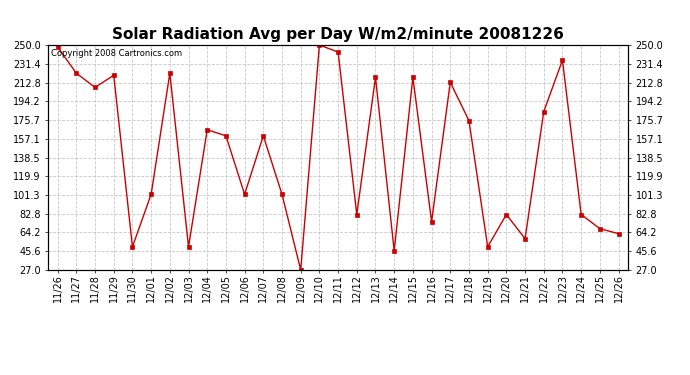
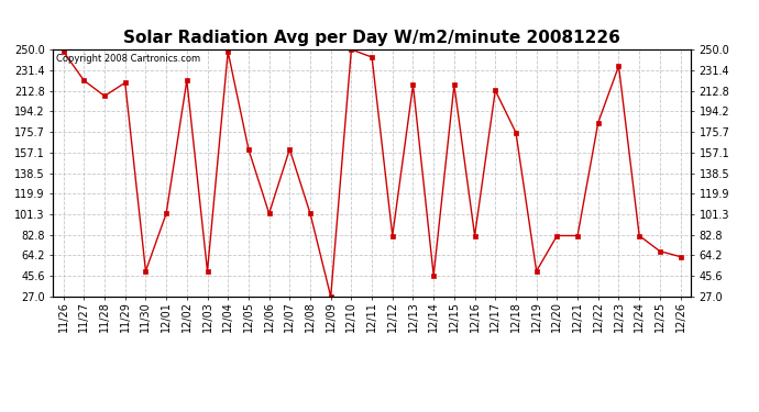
12/04: 166 -> 248
12/16: 75 -> 82
12/21: 58 -> 82
